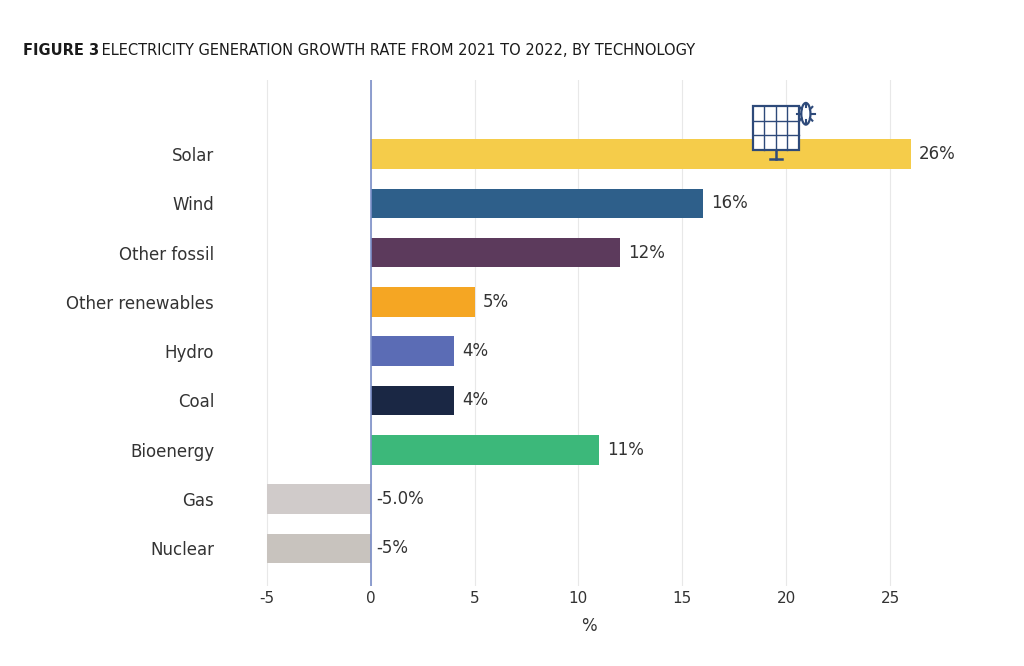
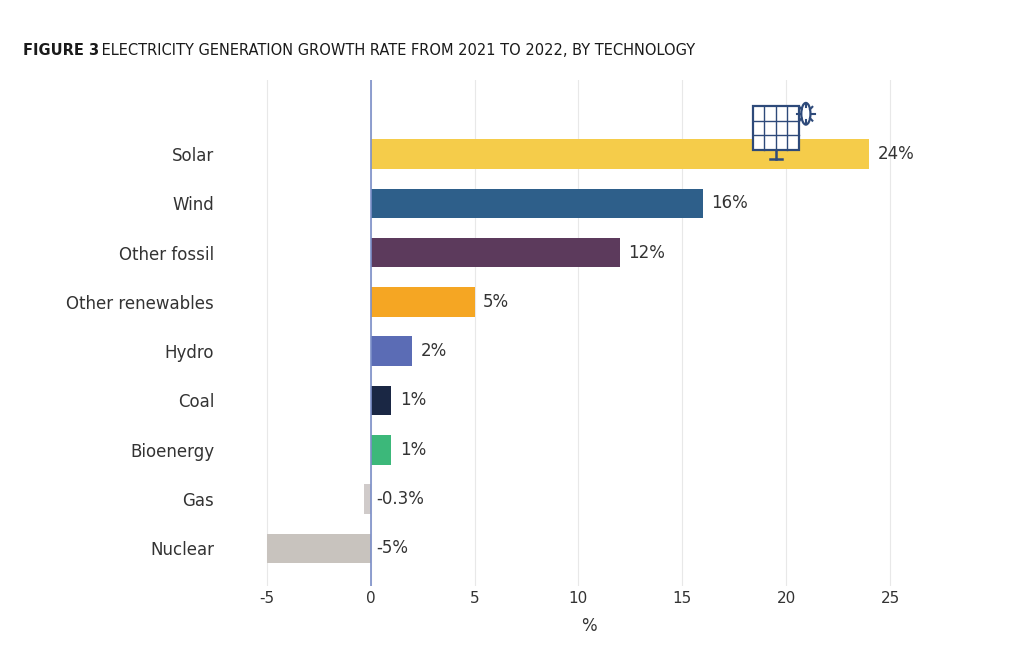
Solar: 26% -> 24%
Hydro: 4% -> 2%
Coal: 4% -> 1%
Bioenergy: 11% -> 1%
Gas: -5.0% -> -0.3%
